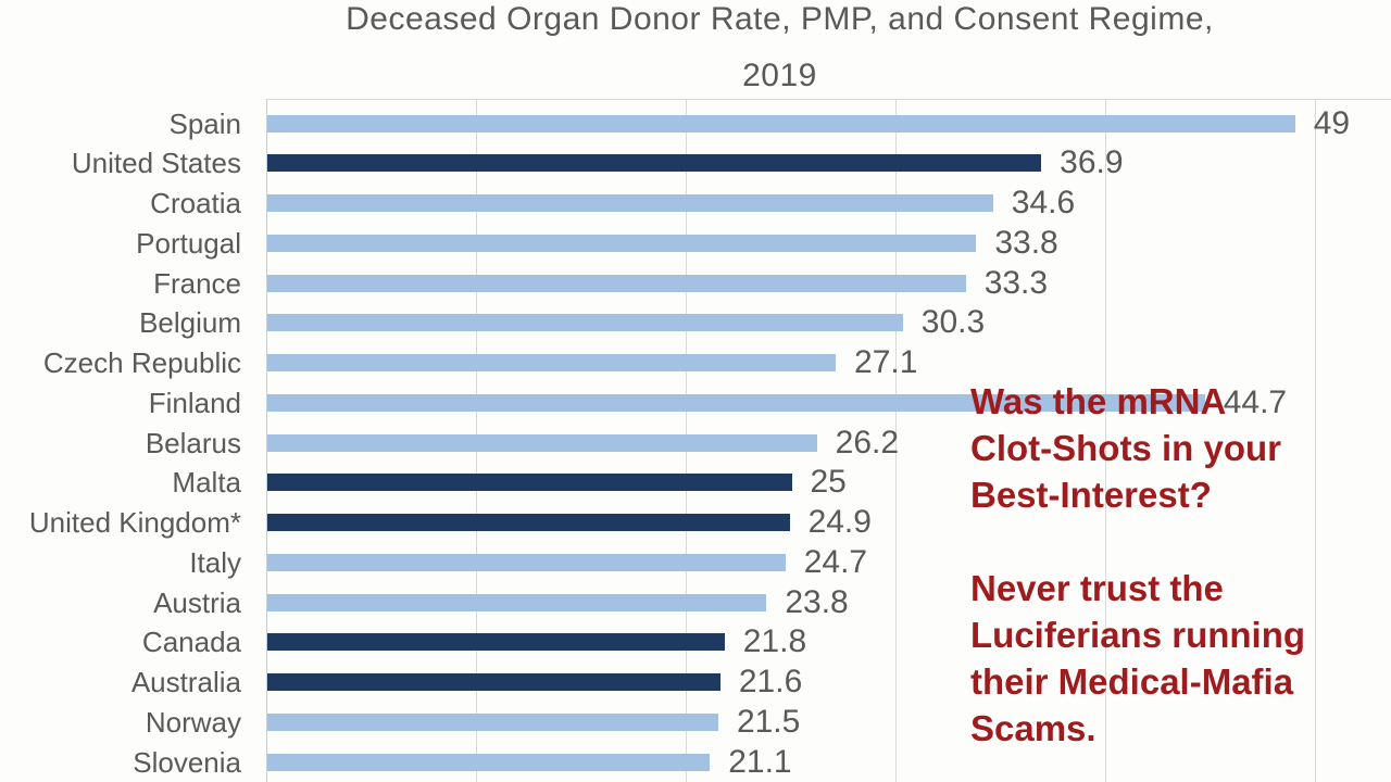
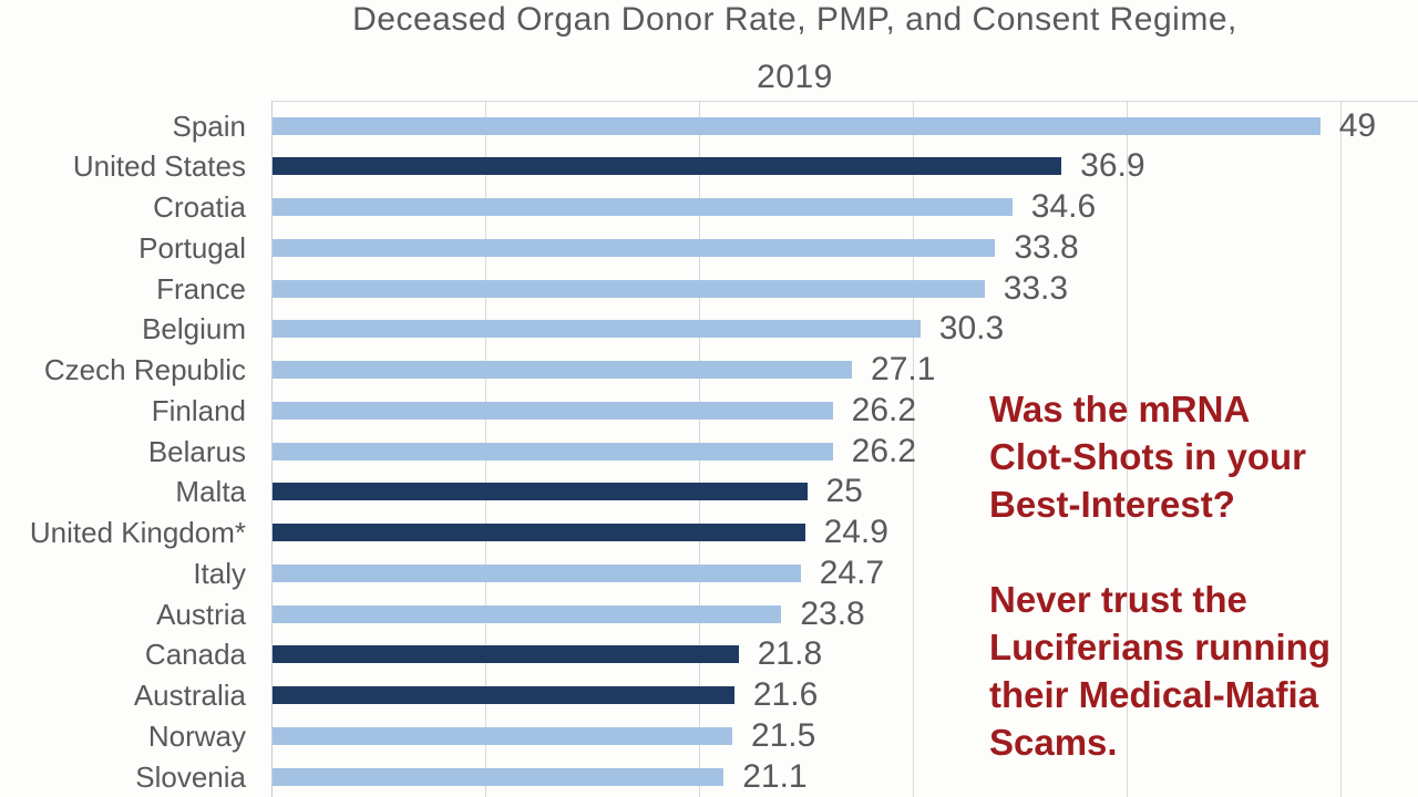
Finland: 44.7 -> 26.2
